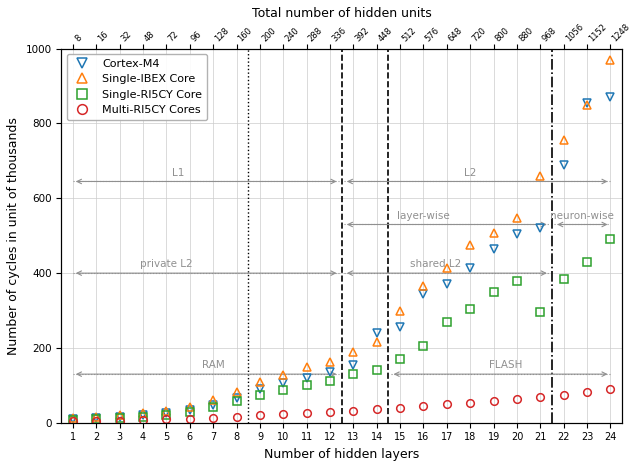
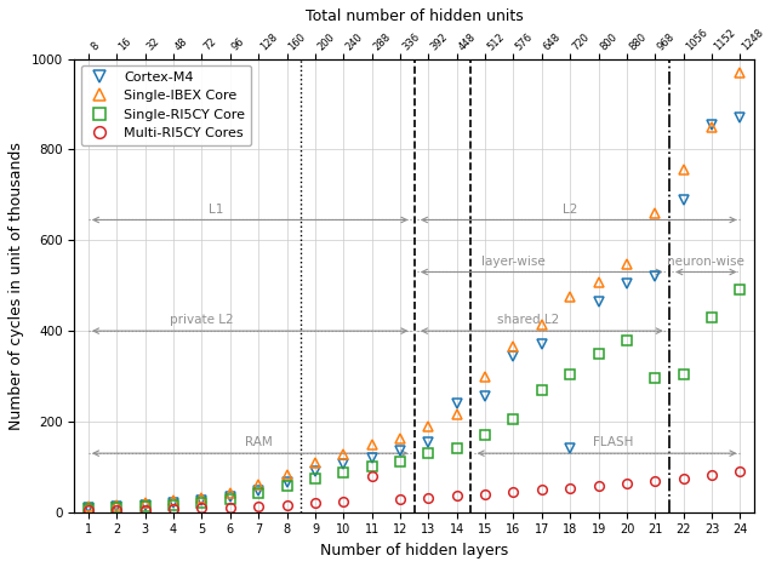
Multi-RI5CY Cores/11: 26 -> 80
Cortex-M4/18: 415 -> 140
Single-RI5CY Core/22: 385 -> 305
